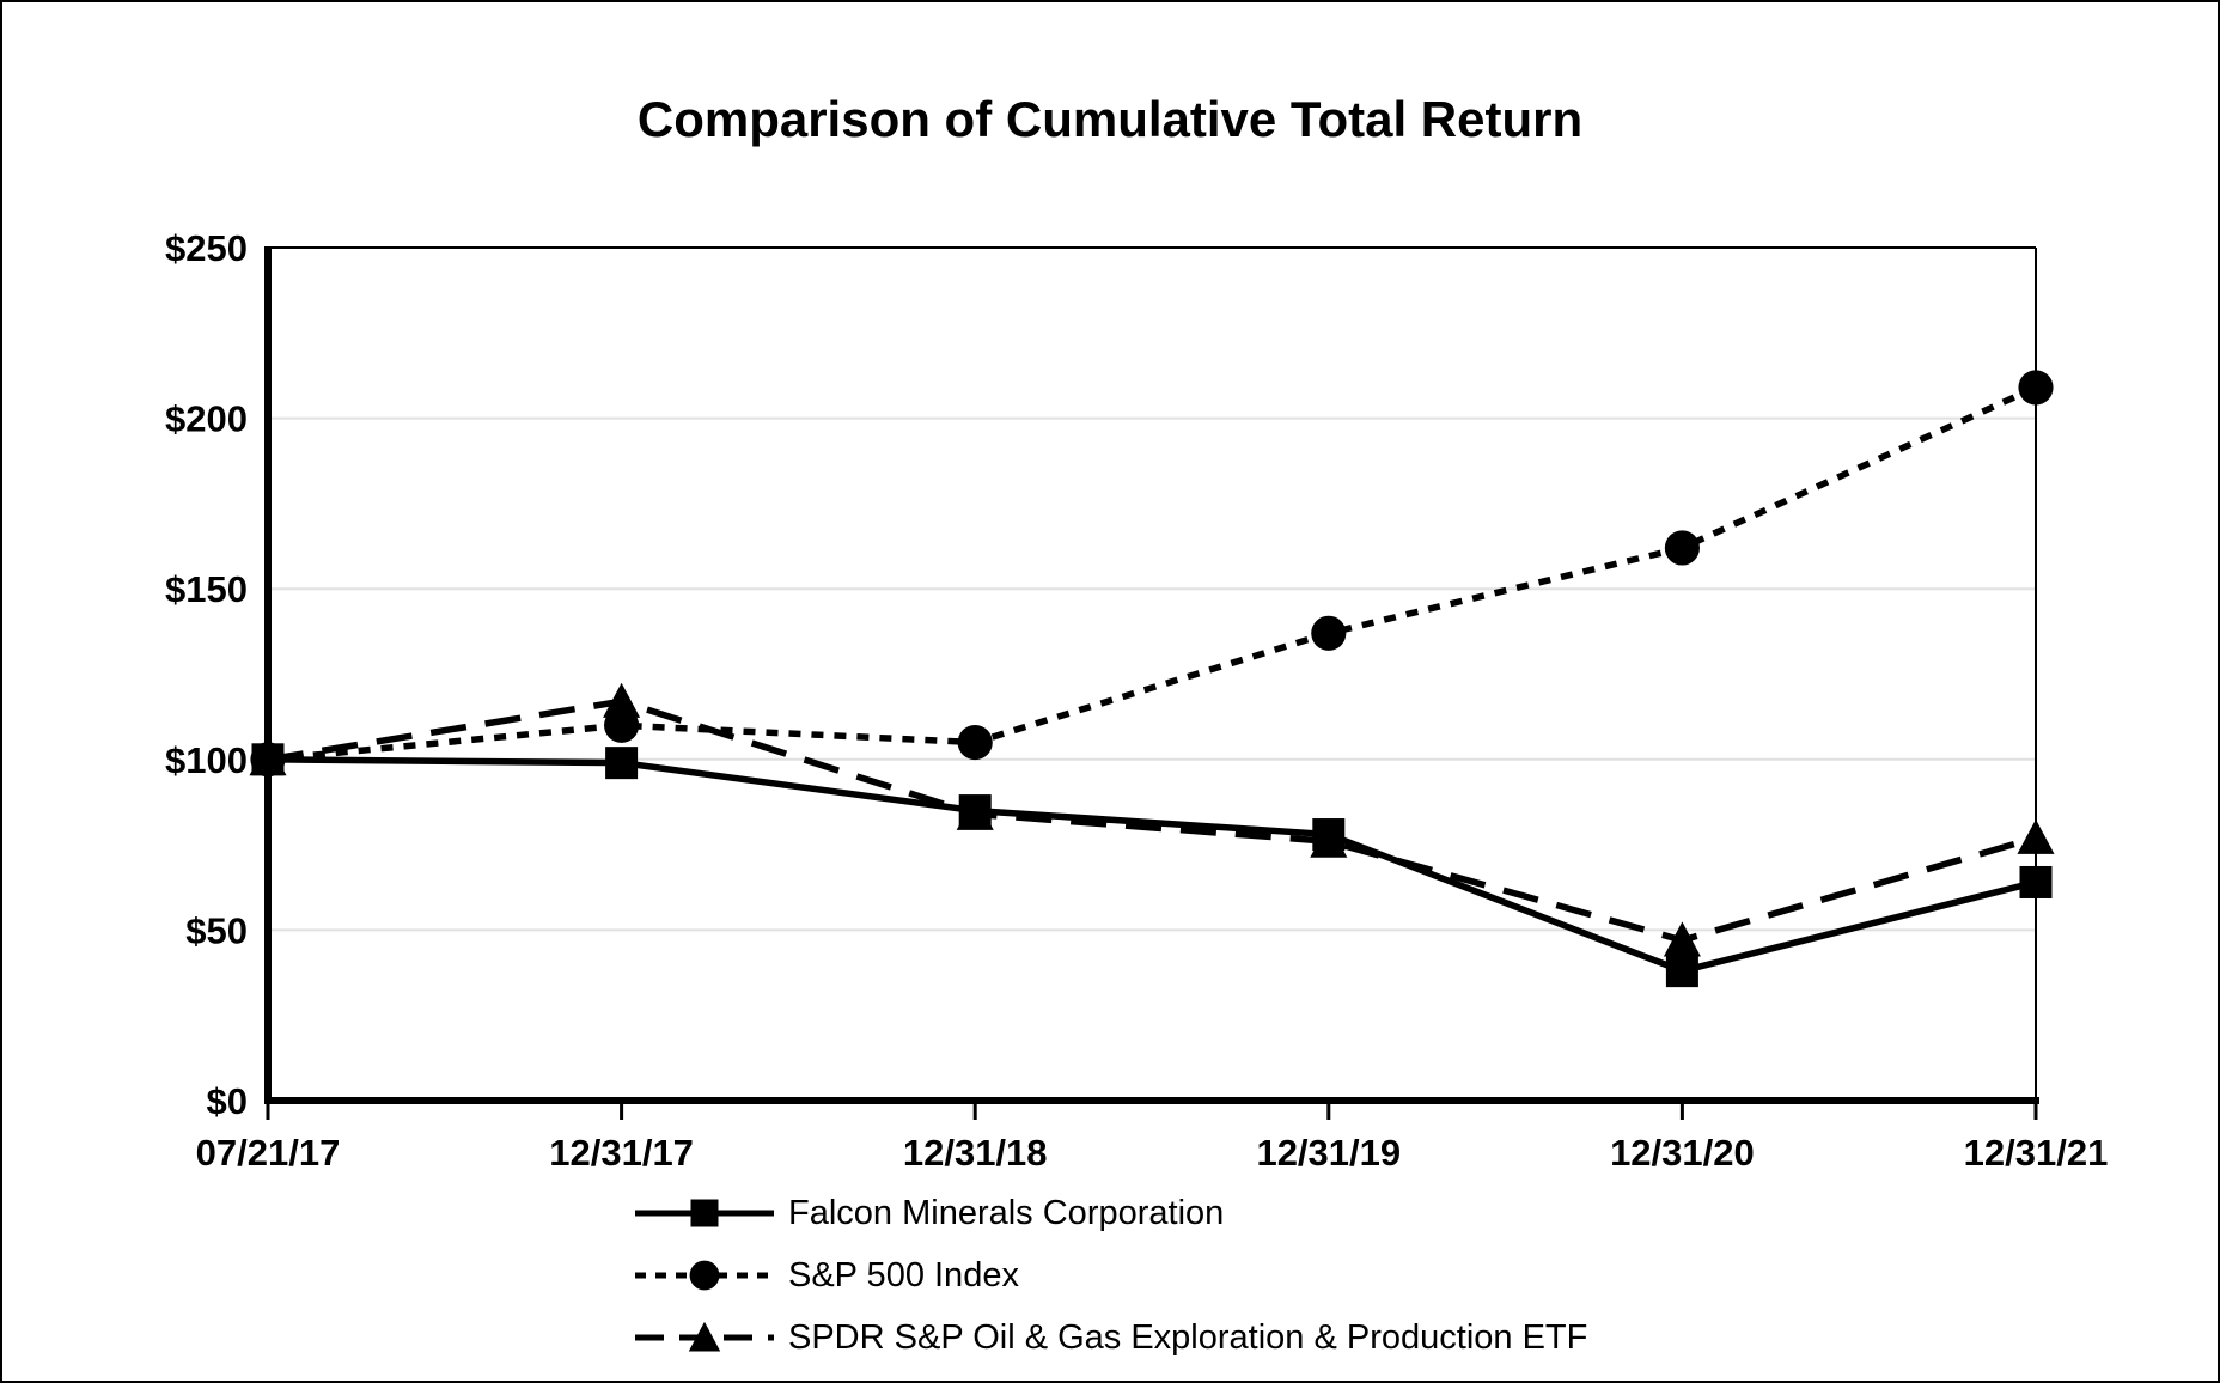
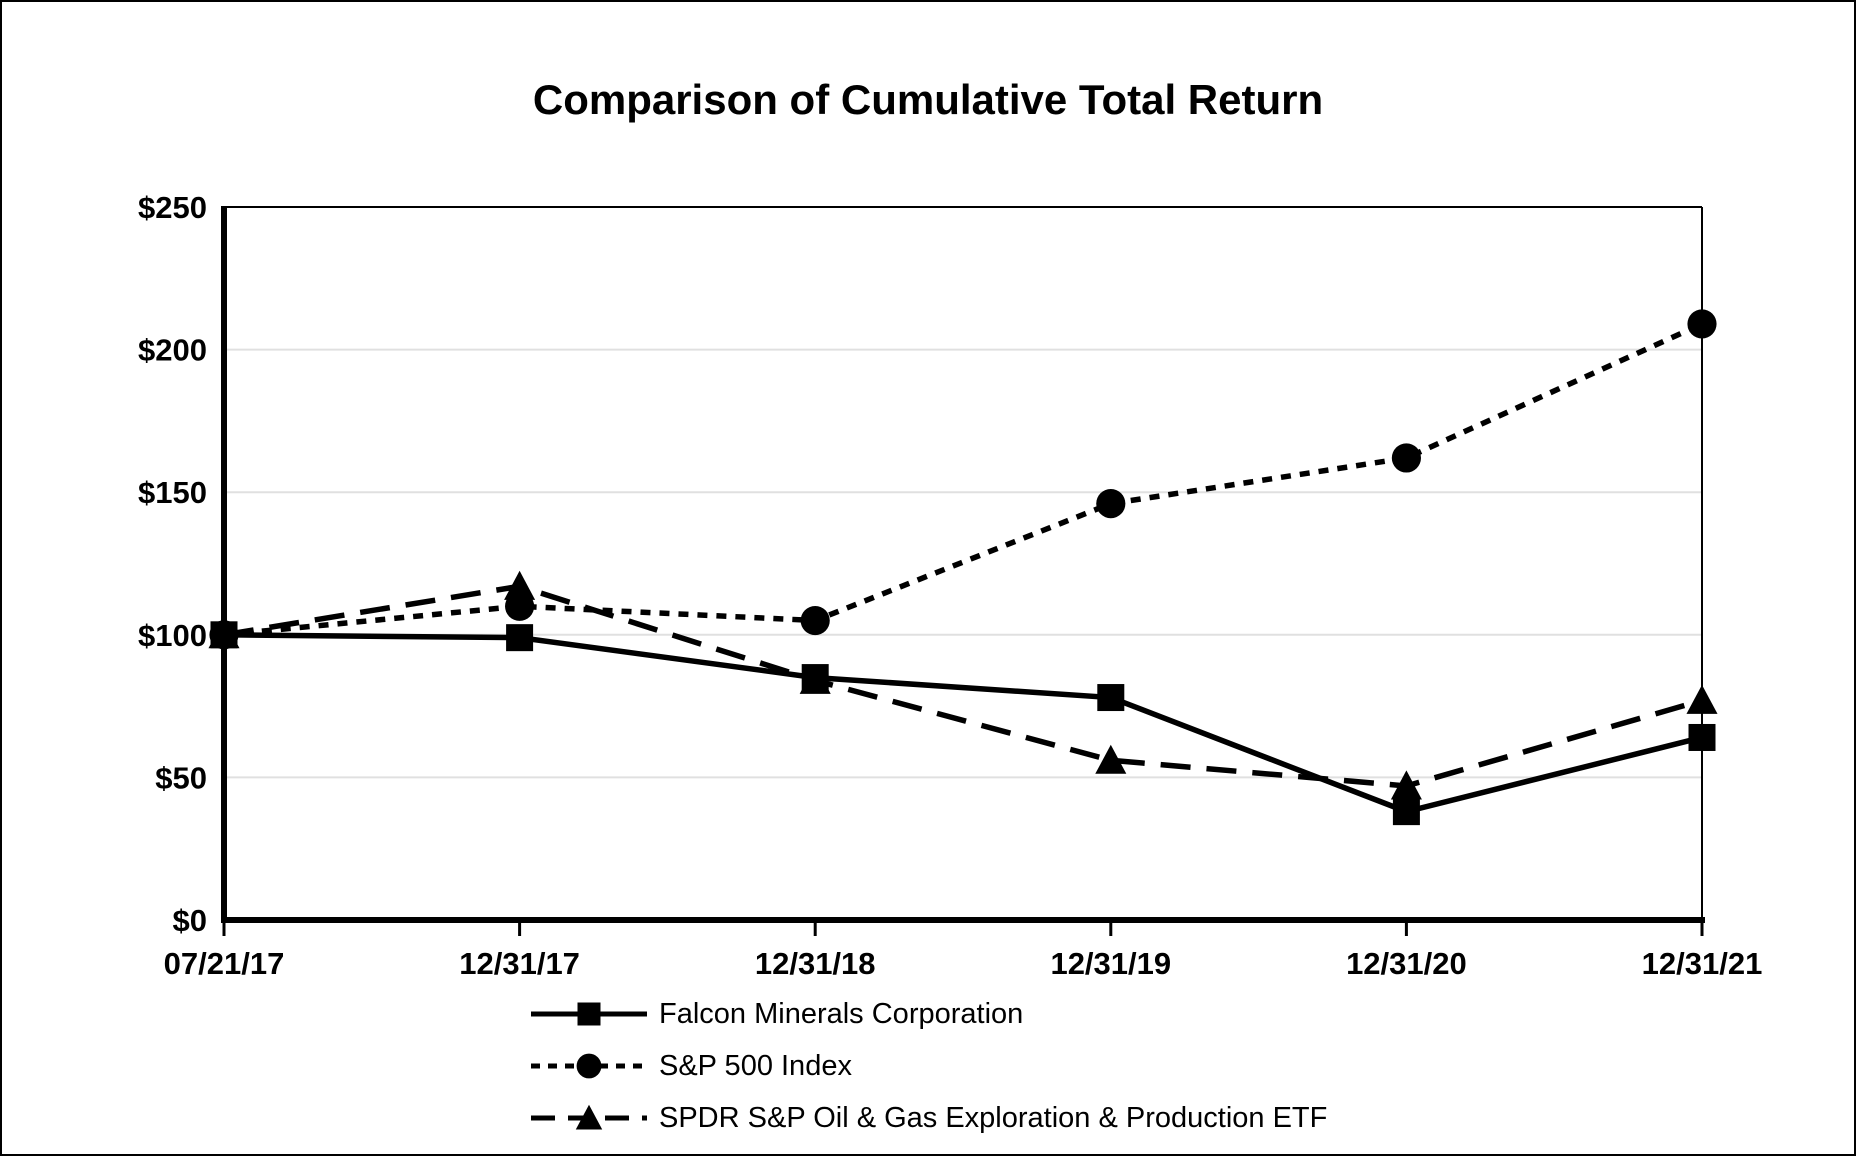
S&P 500 Index/12/31/19: $137 -> $146
SPDR S&P Oil & Gas Exploration & Production ETF/12/31/19: $76 -> $56
